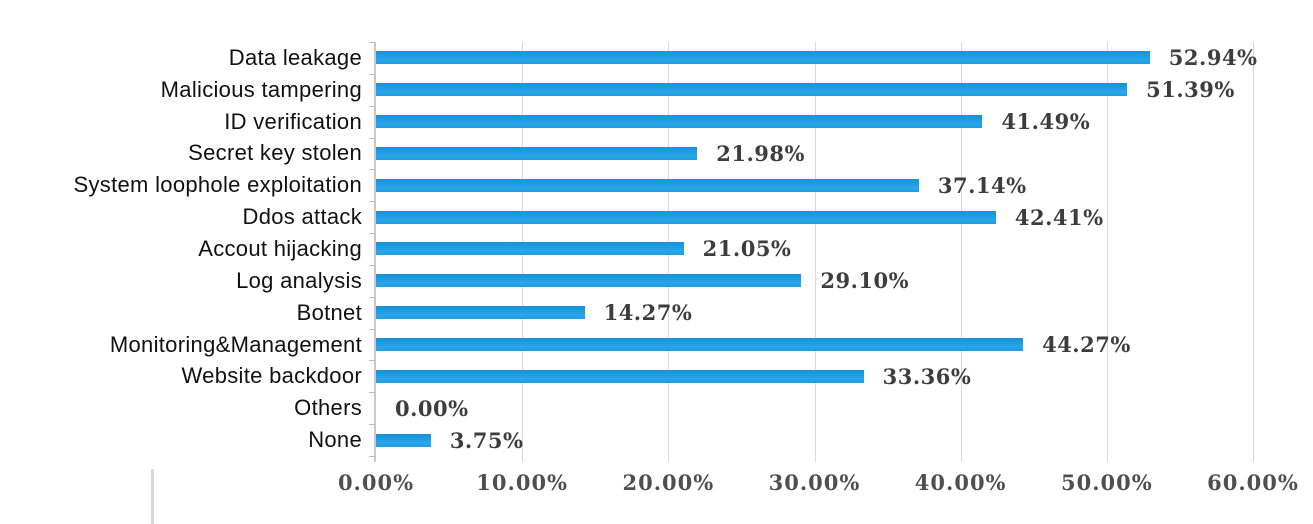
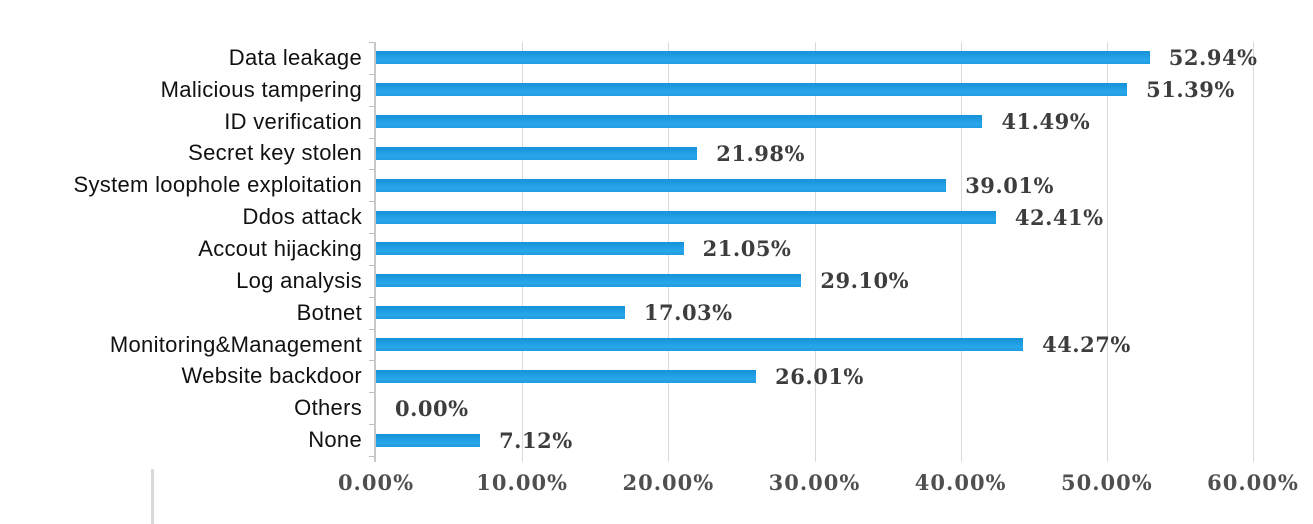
System loophole exploitation: 37.14% -> 39.01%
Botnet: 14.27% -> 17.03%
Website backdoor: 33.36% -> 26.01%
None: 3.75% -> 7.12%
